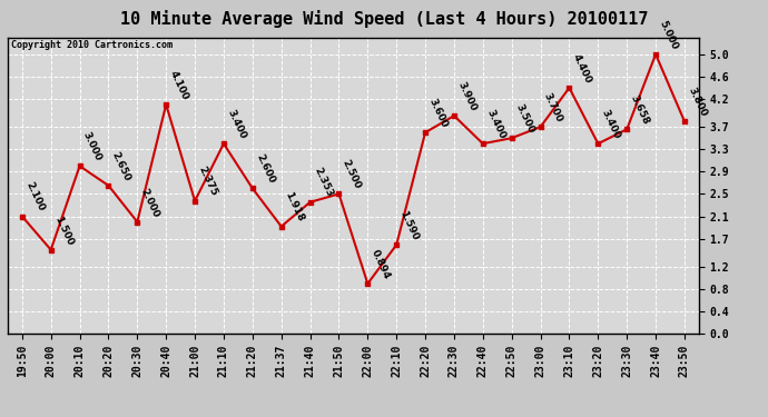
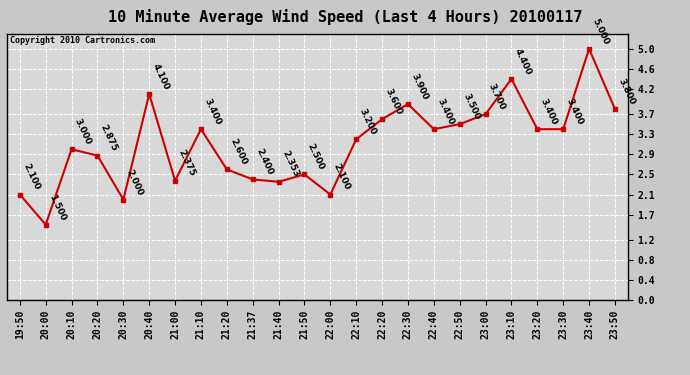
20:20: 2.650 -> 2.875
21:37: 1.918 -> 2.400
22:00: 0.894 -> 2.100
22:10: 1.590 -> 3.200
23:30: 3.658 -> 3.400
